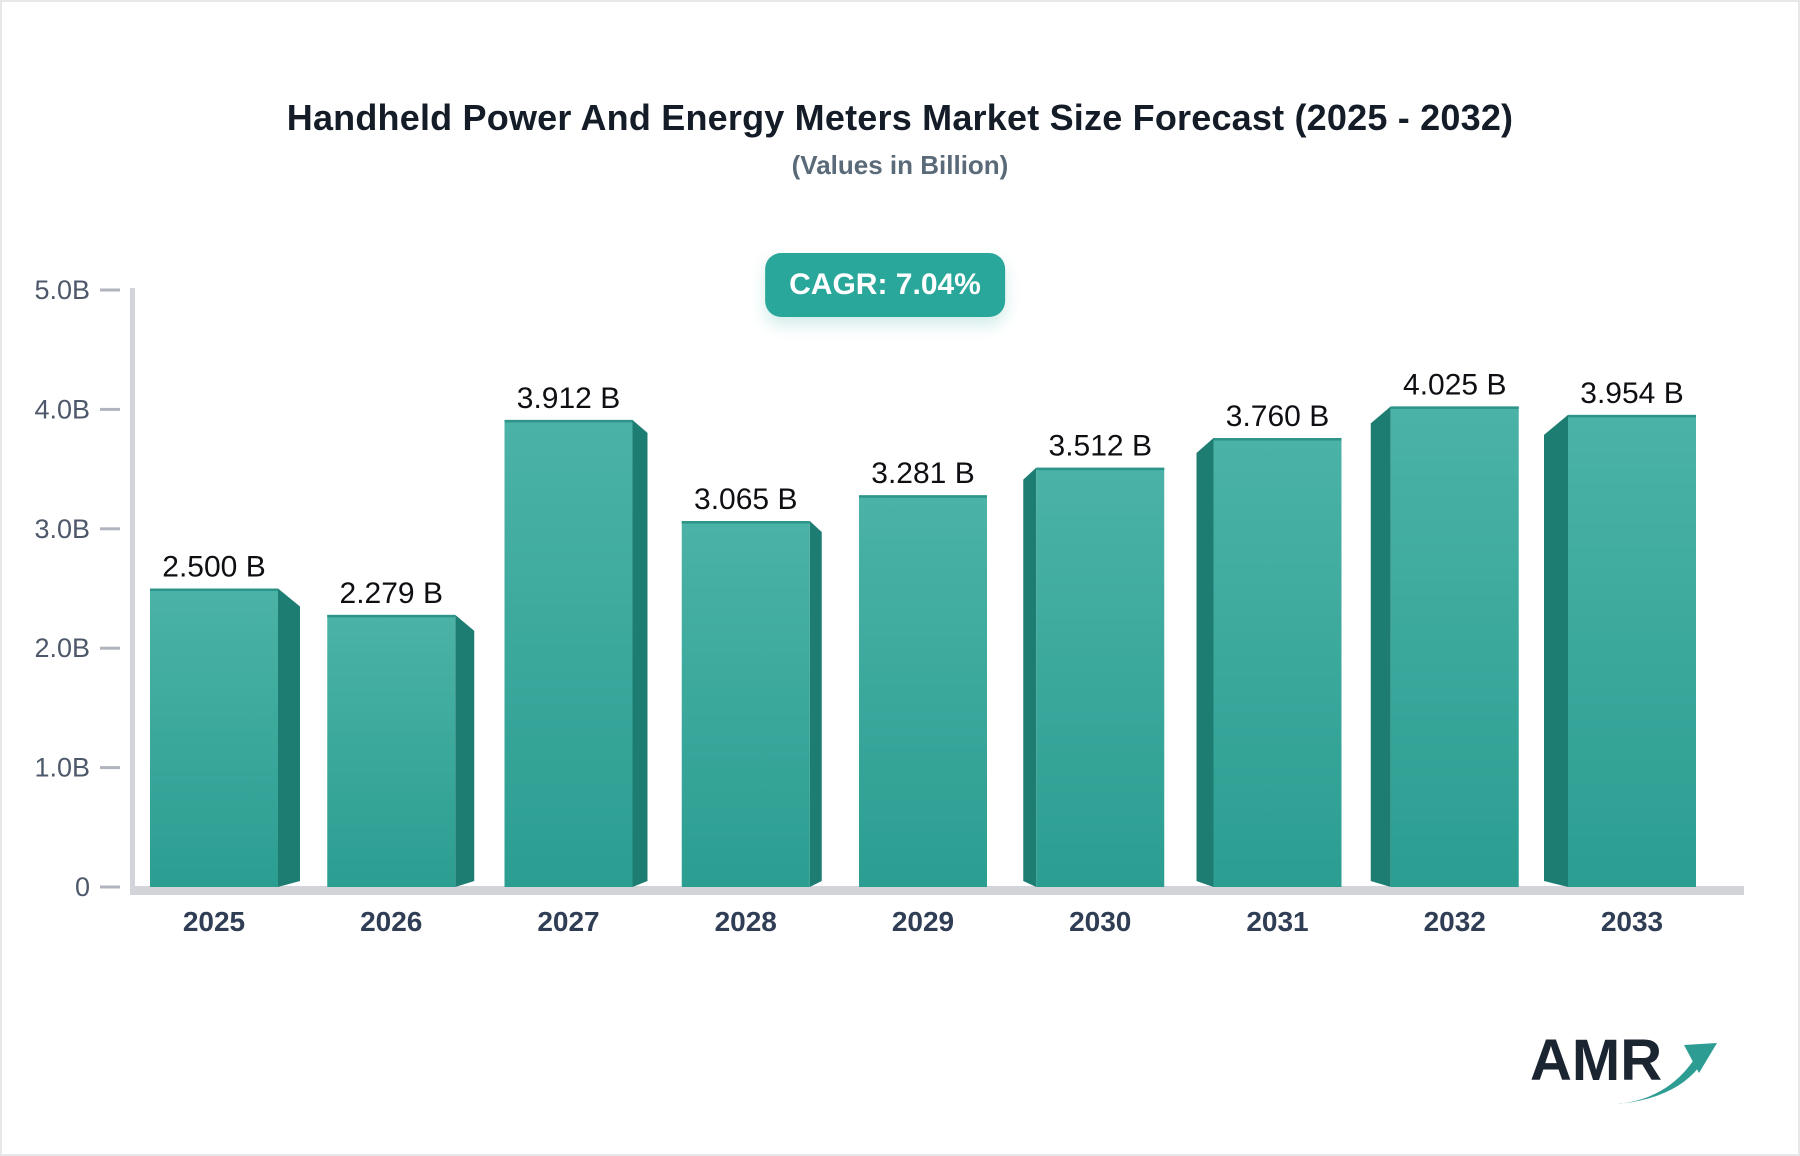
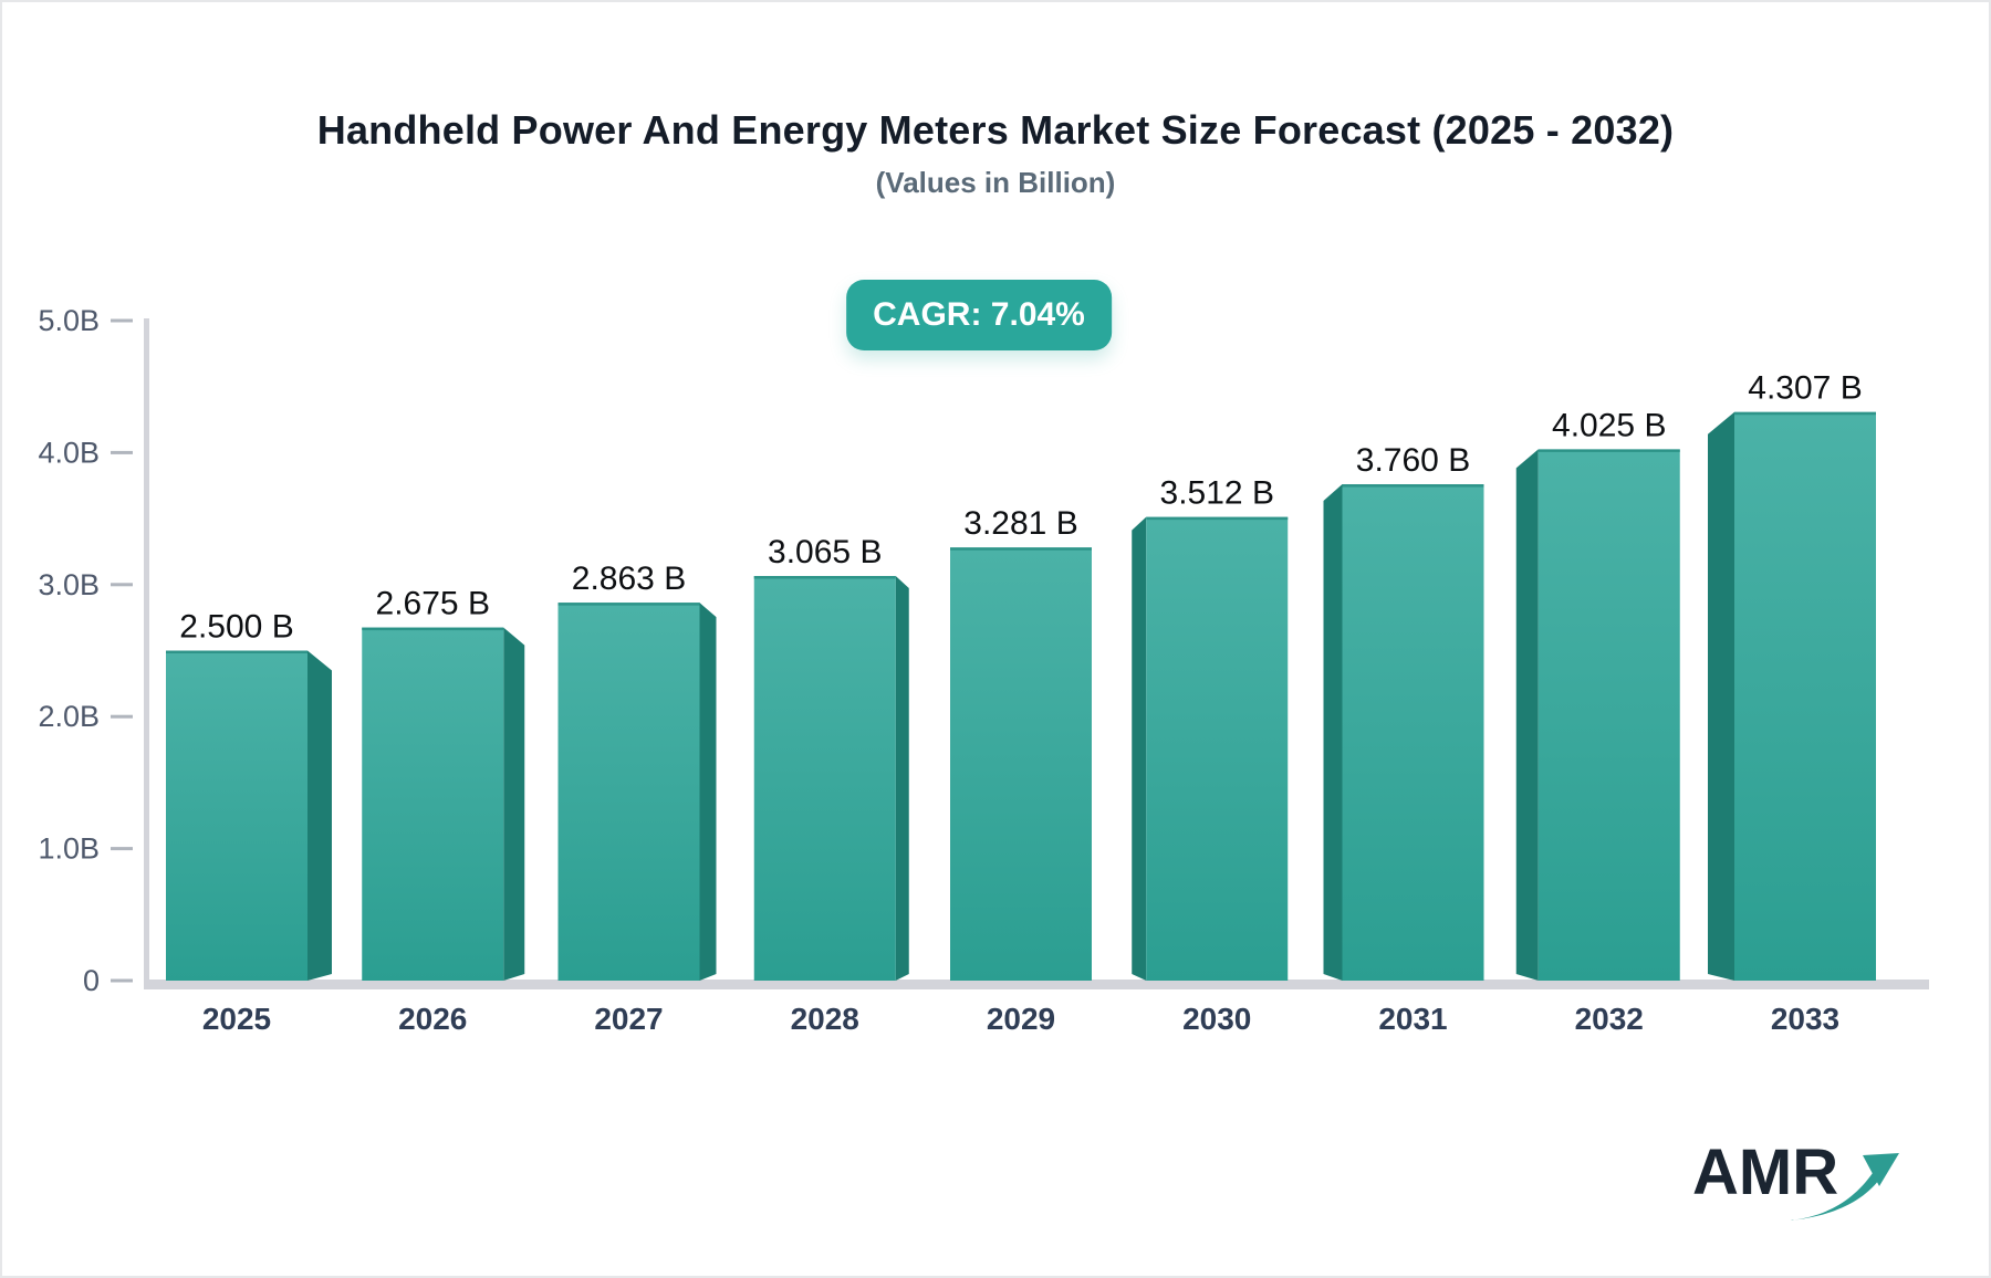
2026: 2.279 -> 2.675
2027: 3.912 -> 2.863
2033: 3.954 -> 4.307
